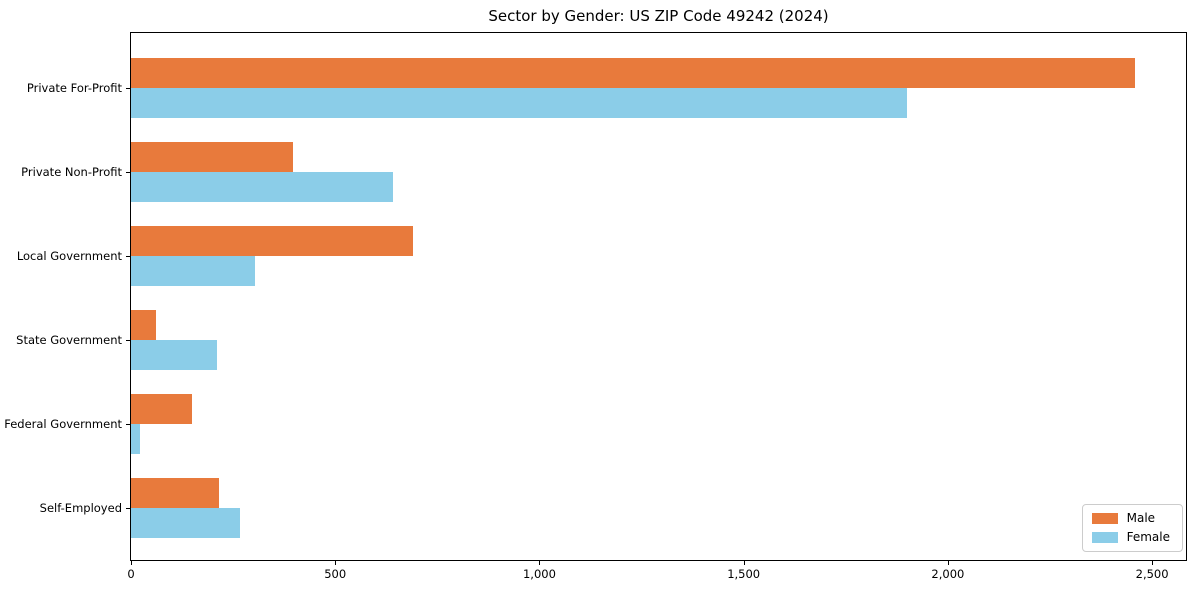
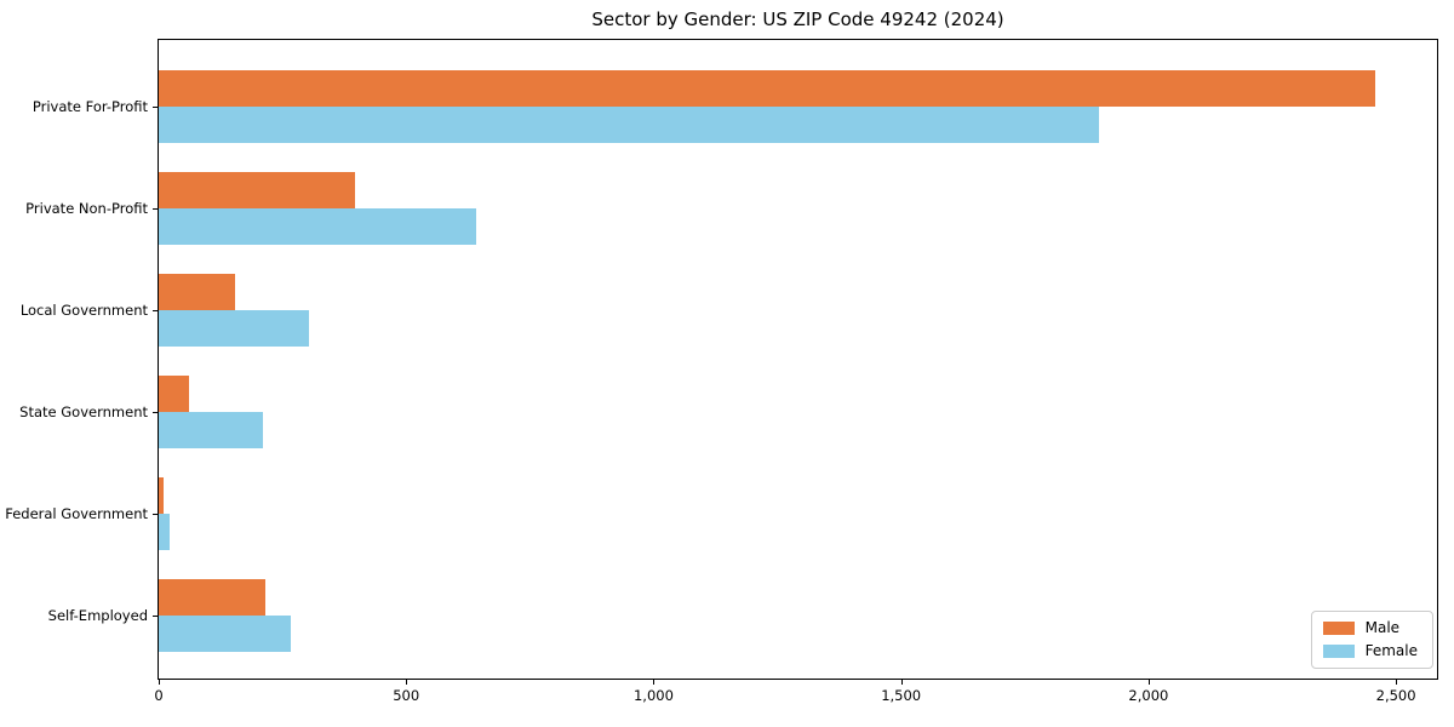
Male/Local Government: 690 -> 150
Male/Federal Government: 150 -> 10
